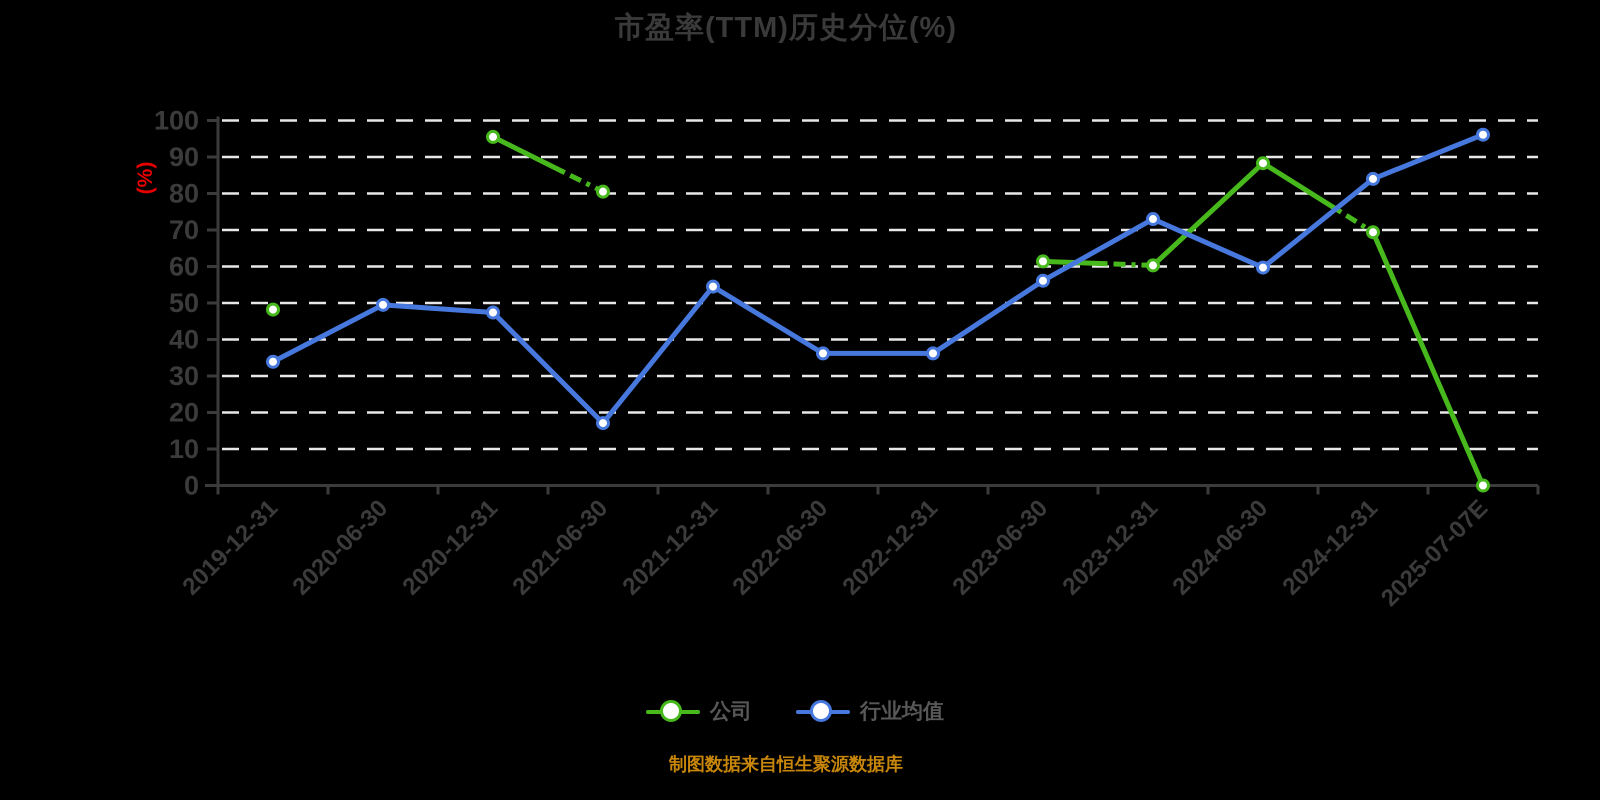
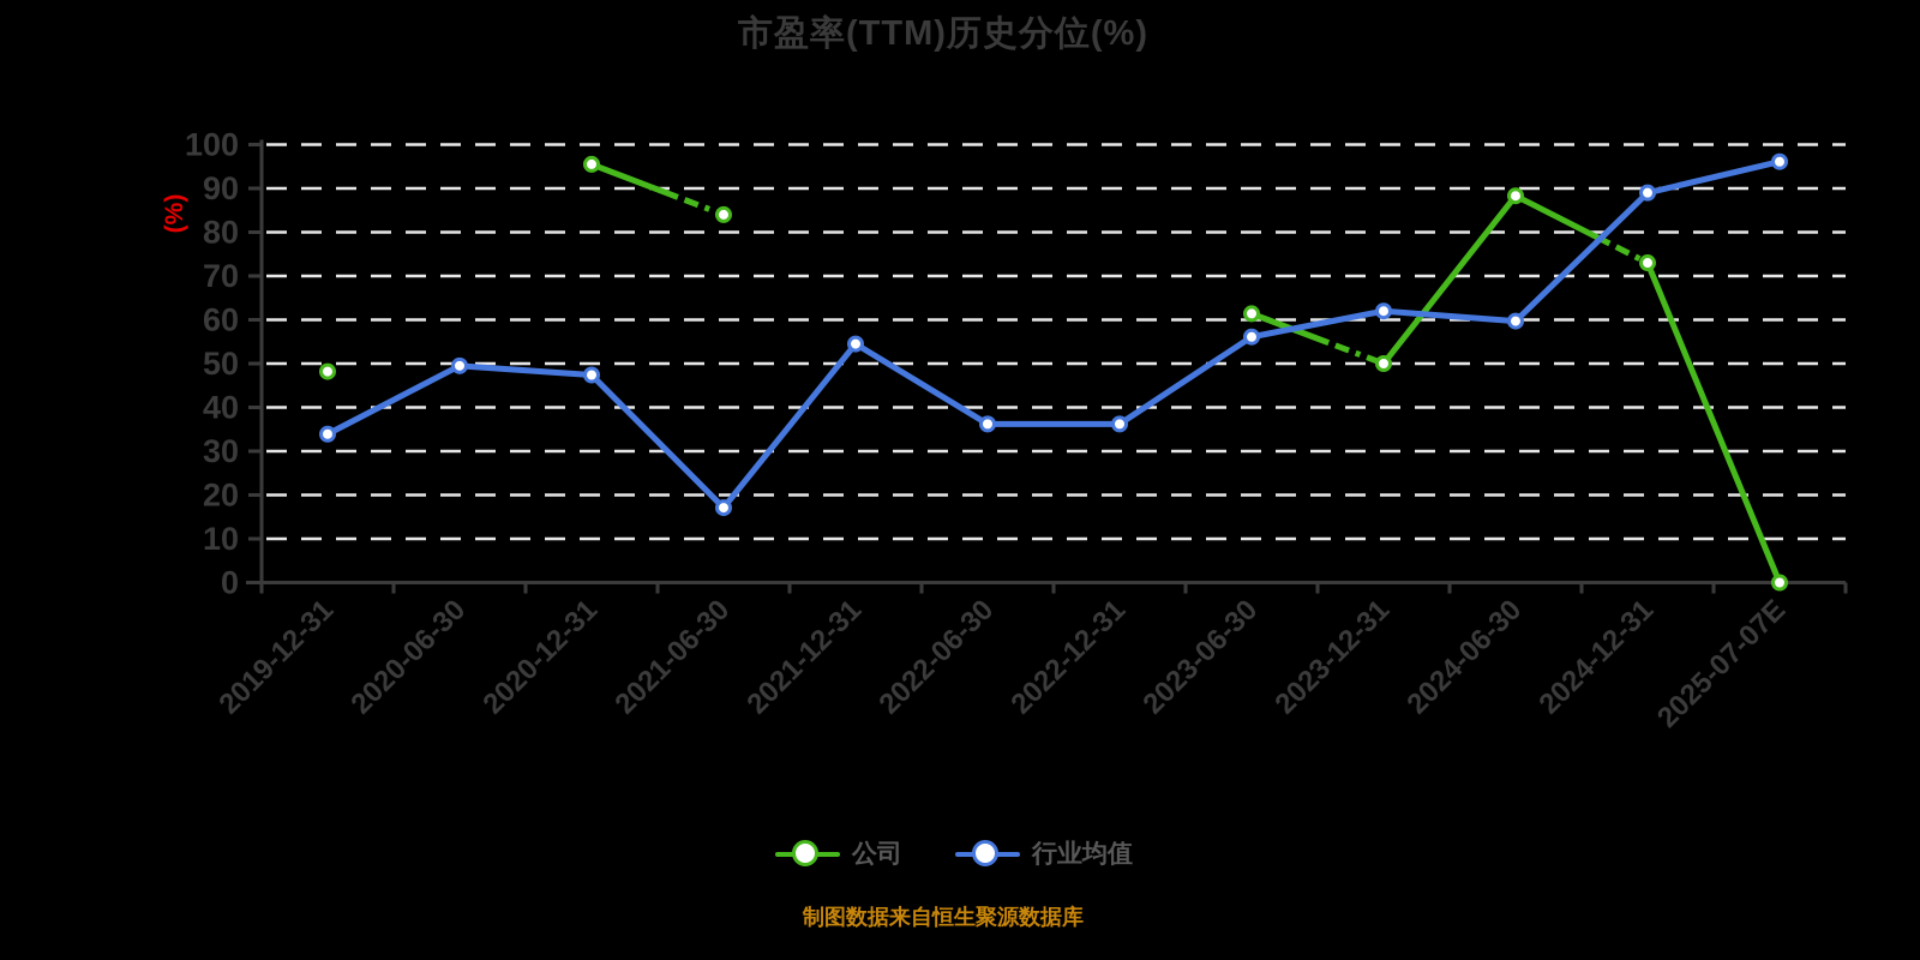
公司/2021-06-30: 80 -> 84
公司/2023-12-31: 60 -> 50
行业均值/2023-12-31: 73 -> 62
公司/2024-12-31: 69 -> 73
行业均值/2024-12-31: 84 -> 89
